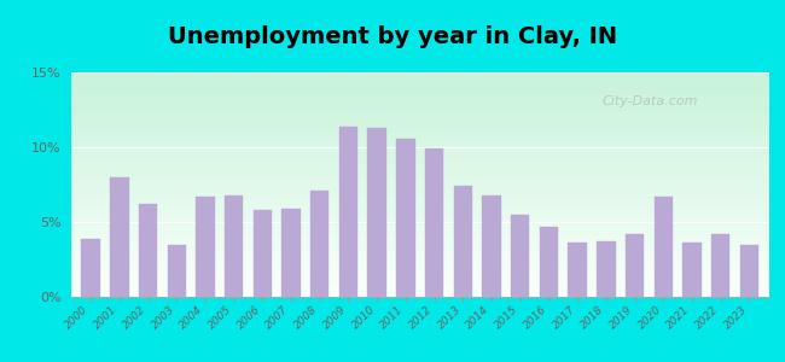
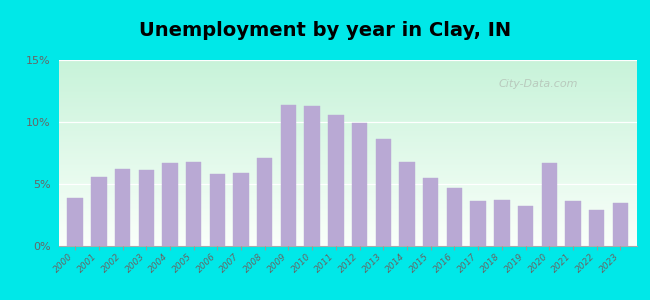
2001: 8.0% -> 5.6%
2003: 3.5% -> 6.1%
2013: 7.4% -> 8.6%
2019: 4.2% -> 3.2%
2022: 4.2% -> 2.9%
